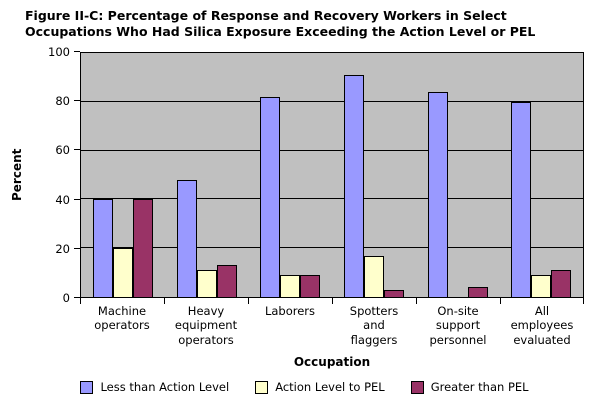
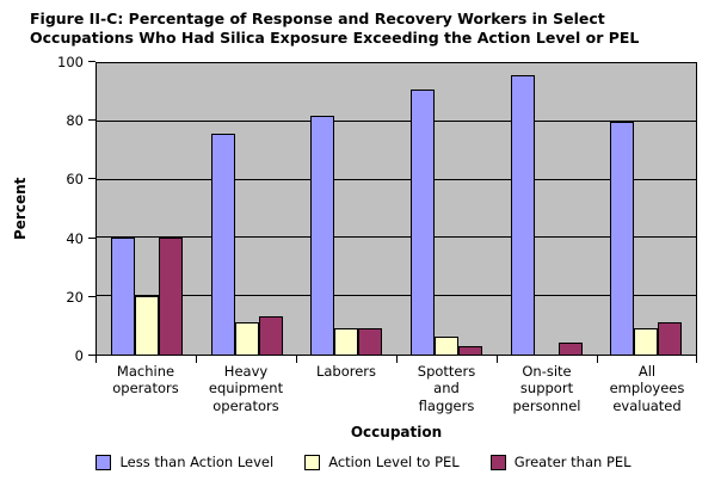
Less than Action Level/Heavy equipment operators: 48 -> 76
Action Level to PEL/Spotters and flaggers: 17 -> 6
Less than Action Level/On-site support personnel: 84 -> 96
